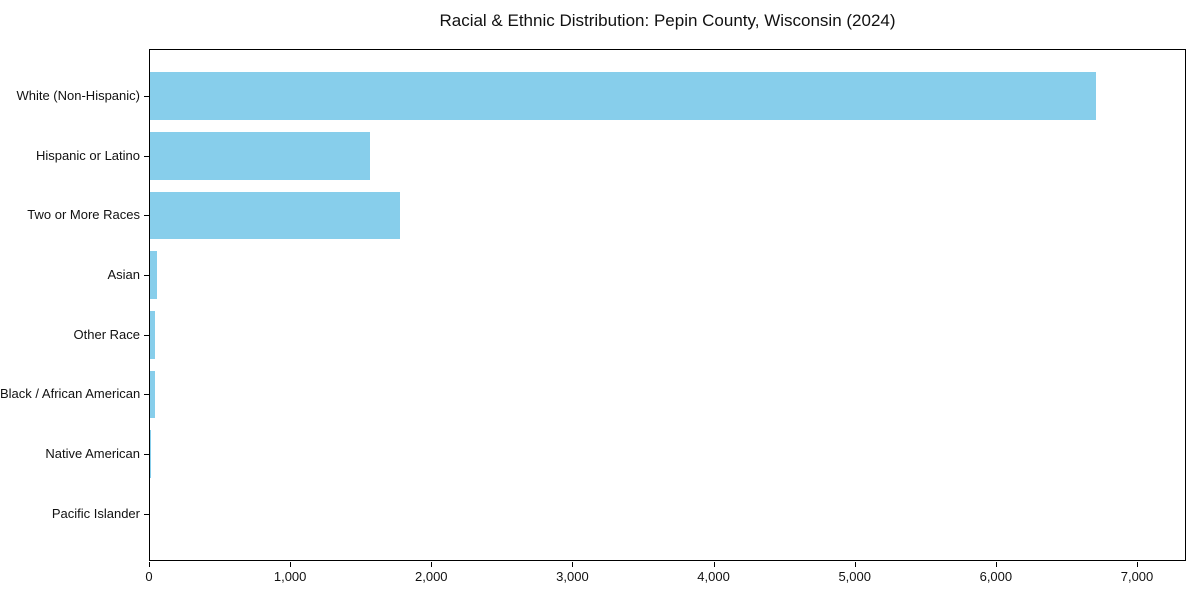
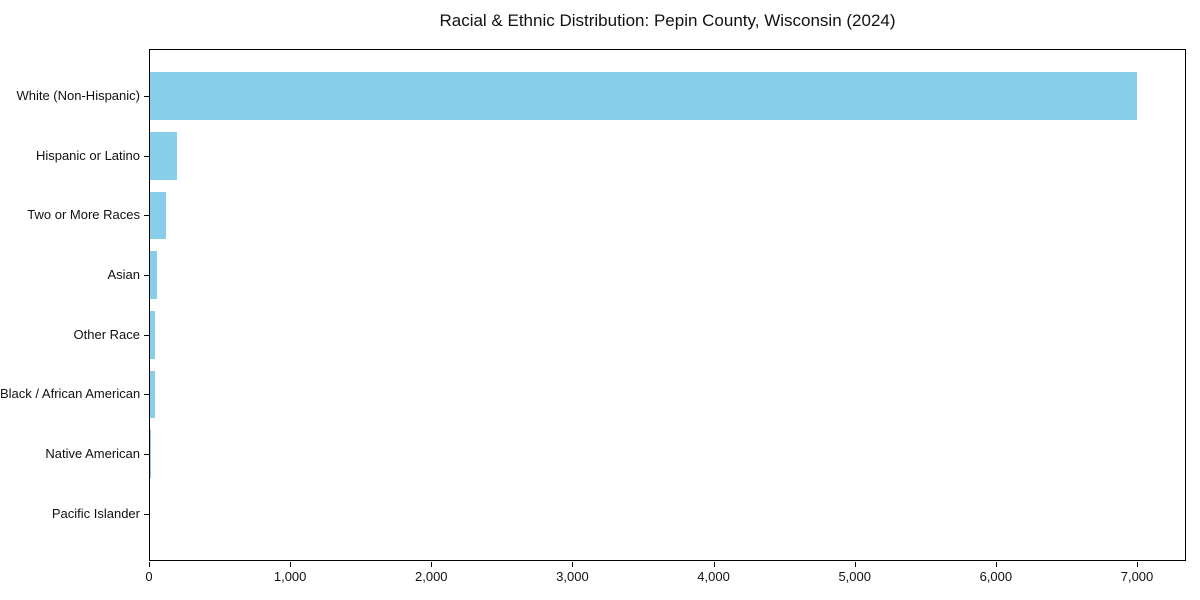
White (Non-Hispanic): 6700 -> 7000
Hispanic or Latino: 1560 -> 190
Two or More Races: 1770 -> 110
